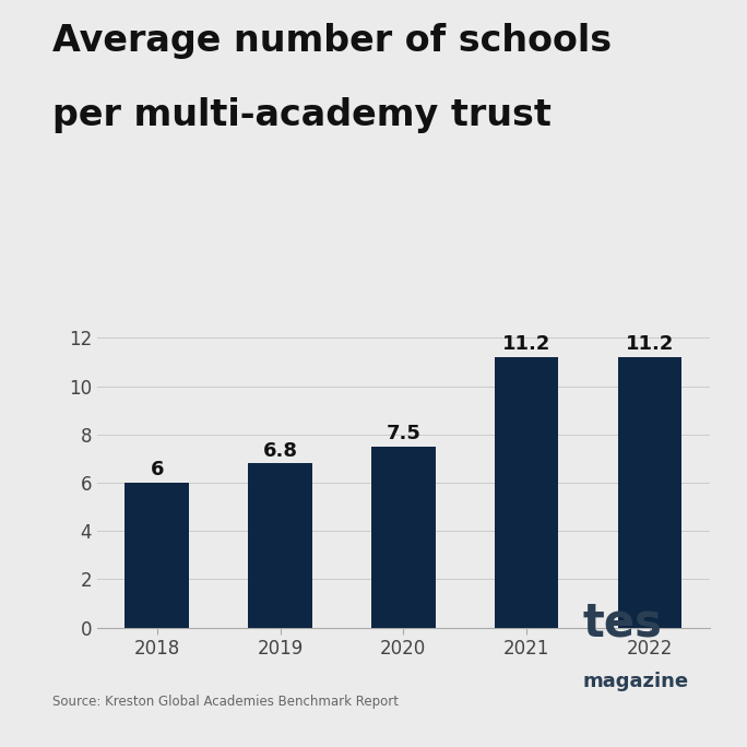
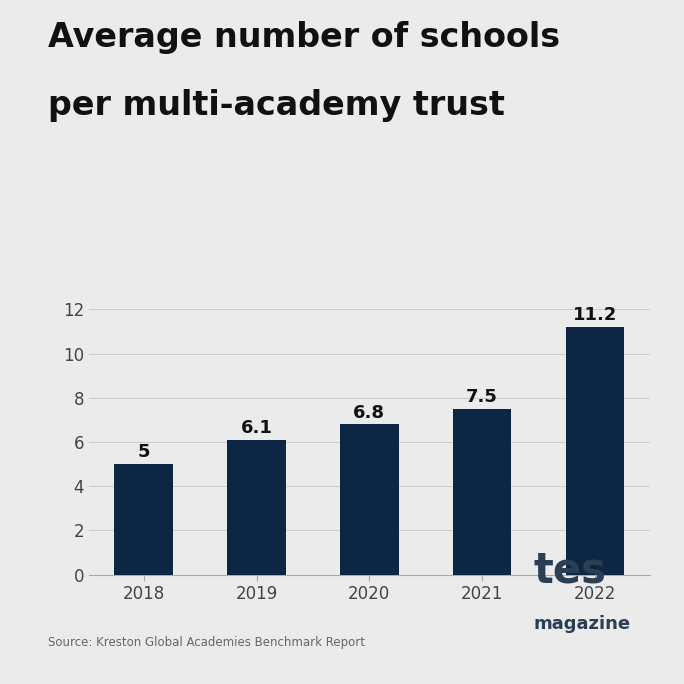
2018: 6 -> 5
2019: 6.8 -> 6.1
2020: 7.5 -> 6.8
2021: 11.2 -> 7.5
